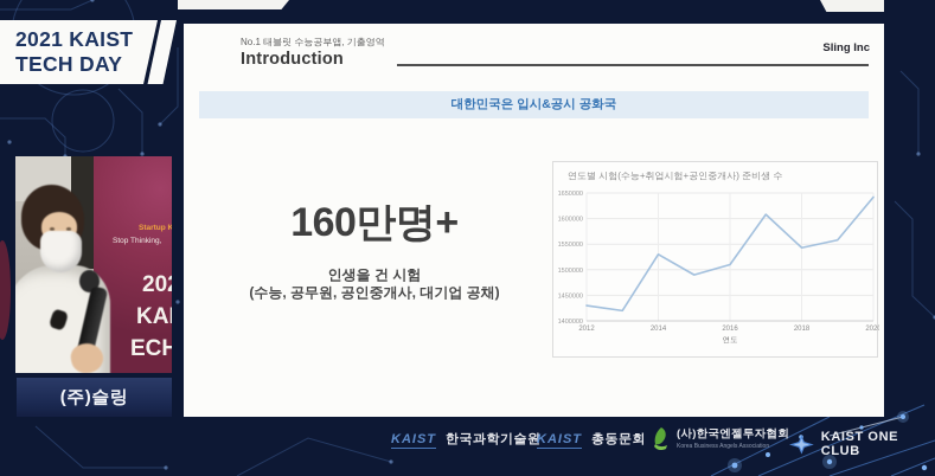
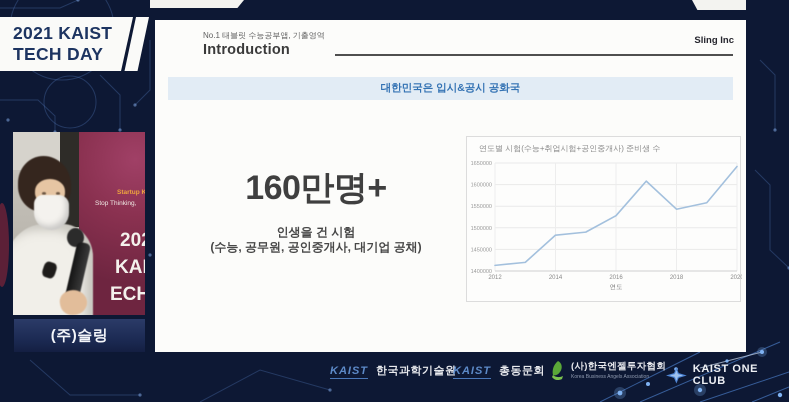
2012: 1430000 -> 1410000
2014: 1530000 -> 1480000
2016: 1510000 -> 1530000
